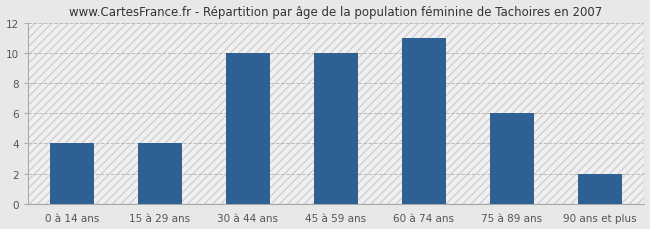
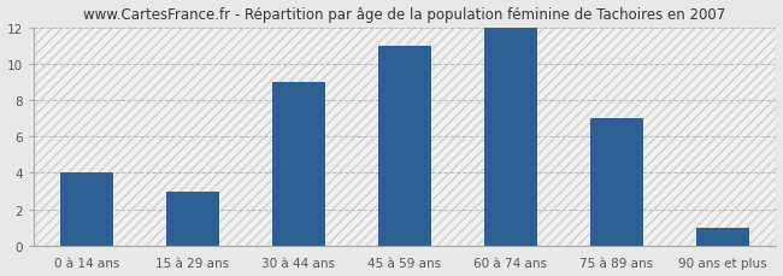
15 à 29 ans: 4 -> 3
30 à 44 ans: 10 -> 9
45 à 59 ans: 10 -> 11
60 à 74 ans: 11 -> 12
75 à 89 ans: 6 -> 7
90 ans et plus: 2 -> 1
